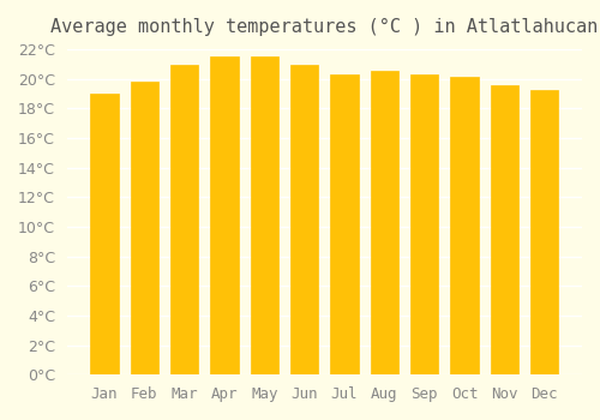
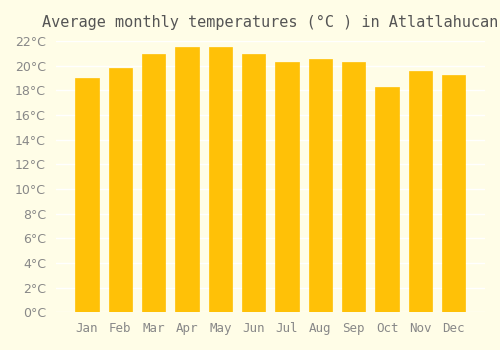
Oct: 20.1°C -> 18.3°C
